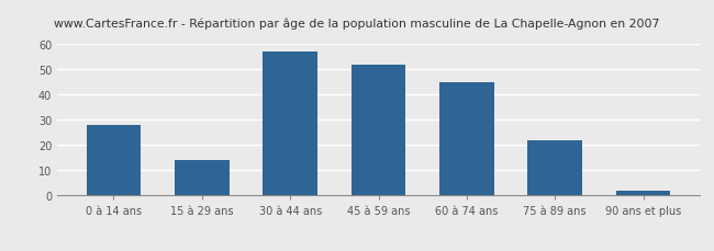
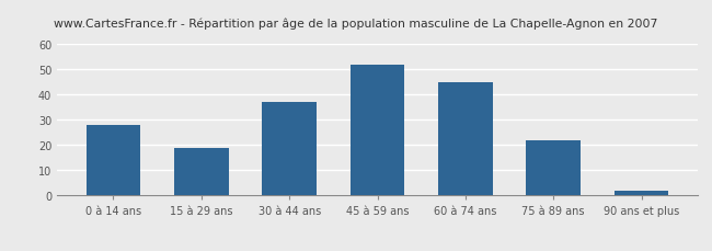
15 à 29 ans: 14 -> 19
30 à 44 ans: 57 -> 37
